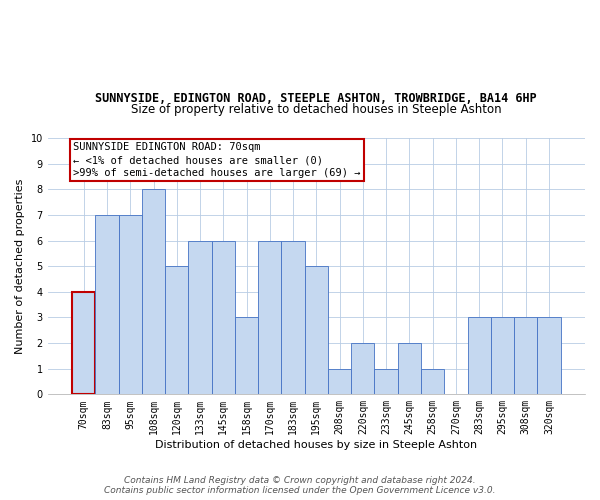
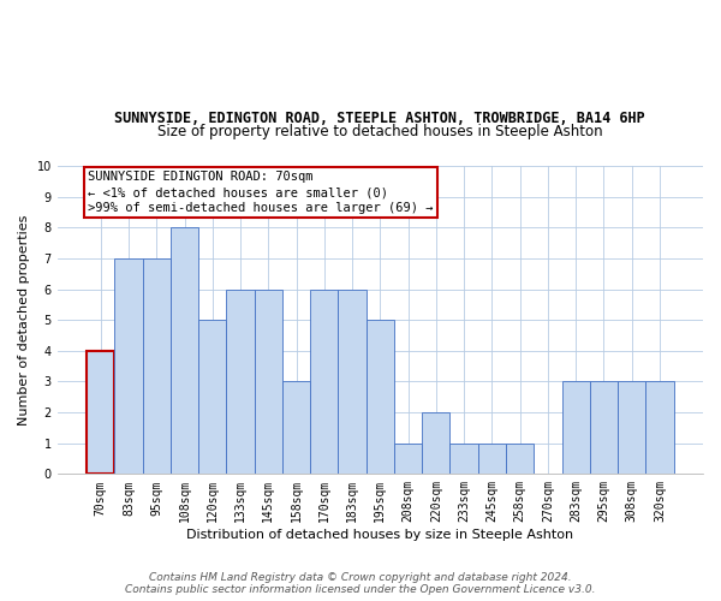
245sqm: 2 -> 1
